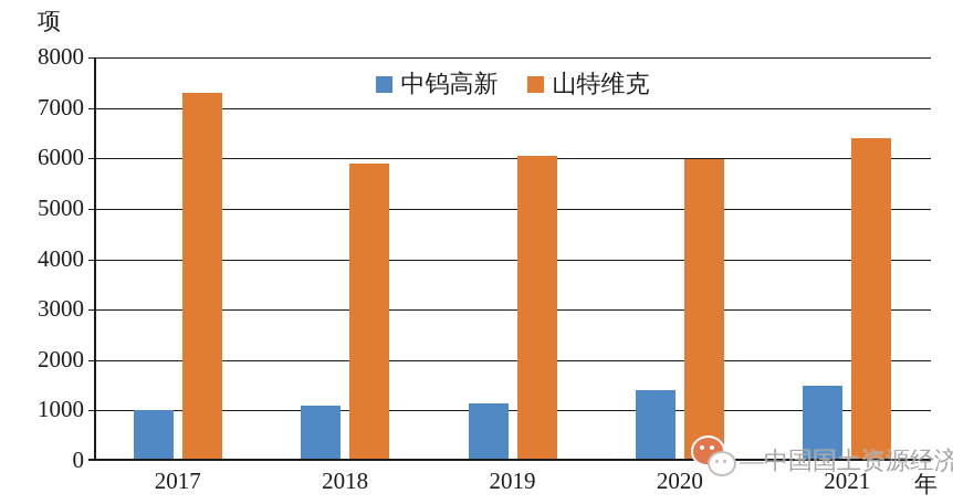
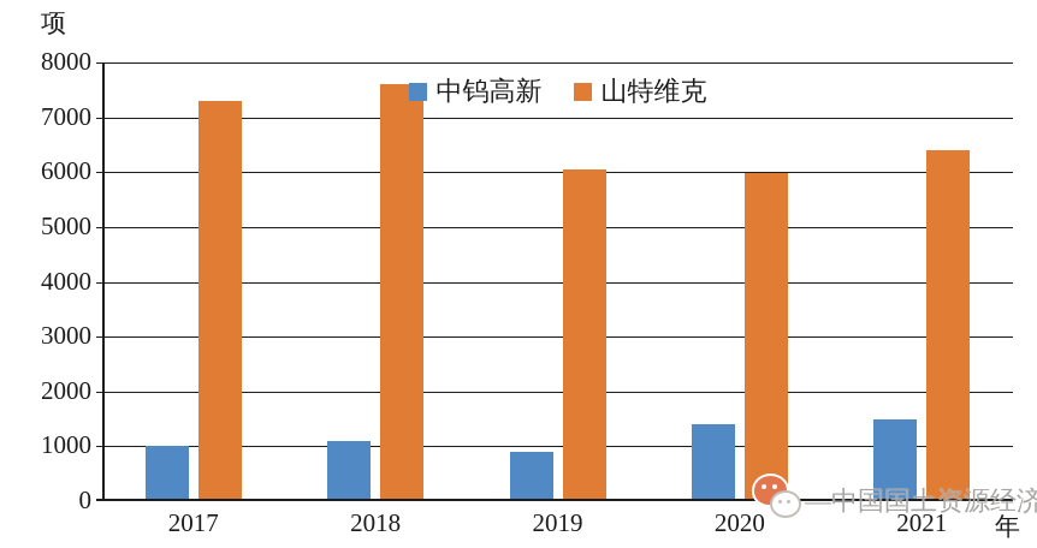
山特维克/2018: 5900 -> 7600
中钨高新/2019: 1200 -> 900
